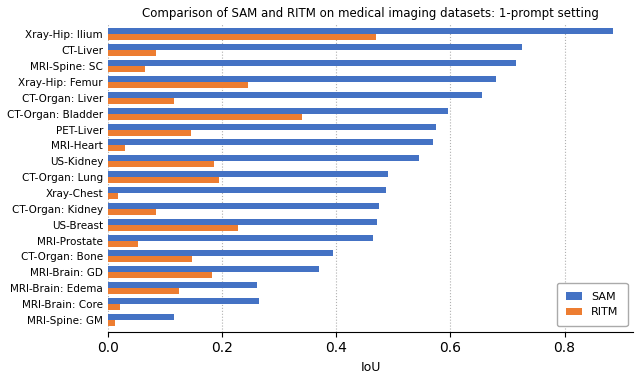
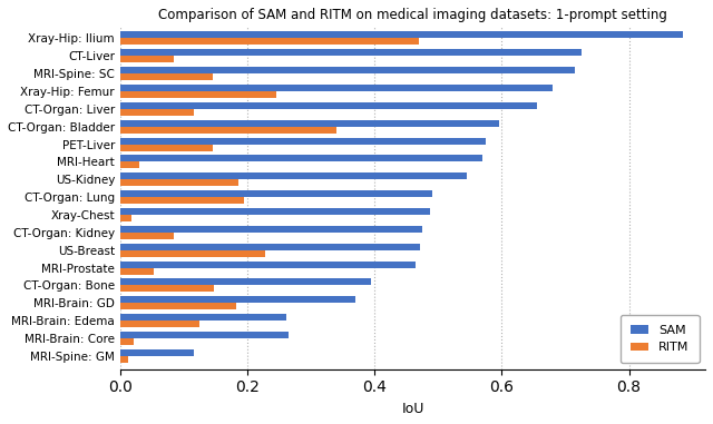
RITM/MRI-Spine: SC: 0.065 -> 0.146
